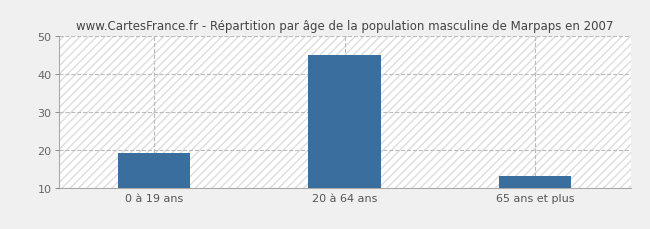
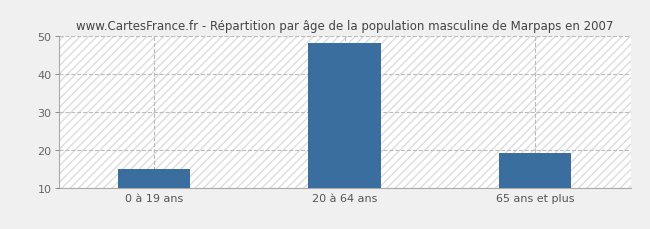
0 à 19 ans: 19 -> 15
20 à 64 ans: 45 -> 48
65 ans et plus: 13 -> 19
